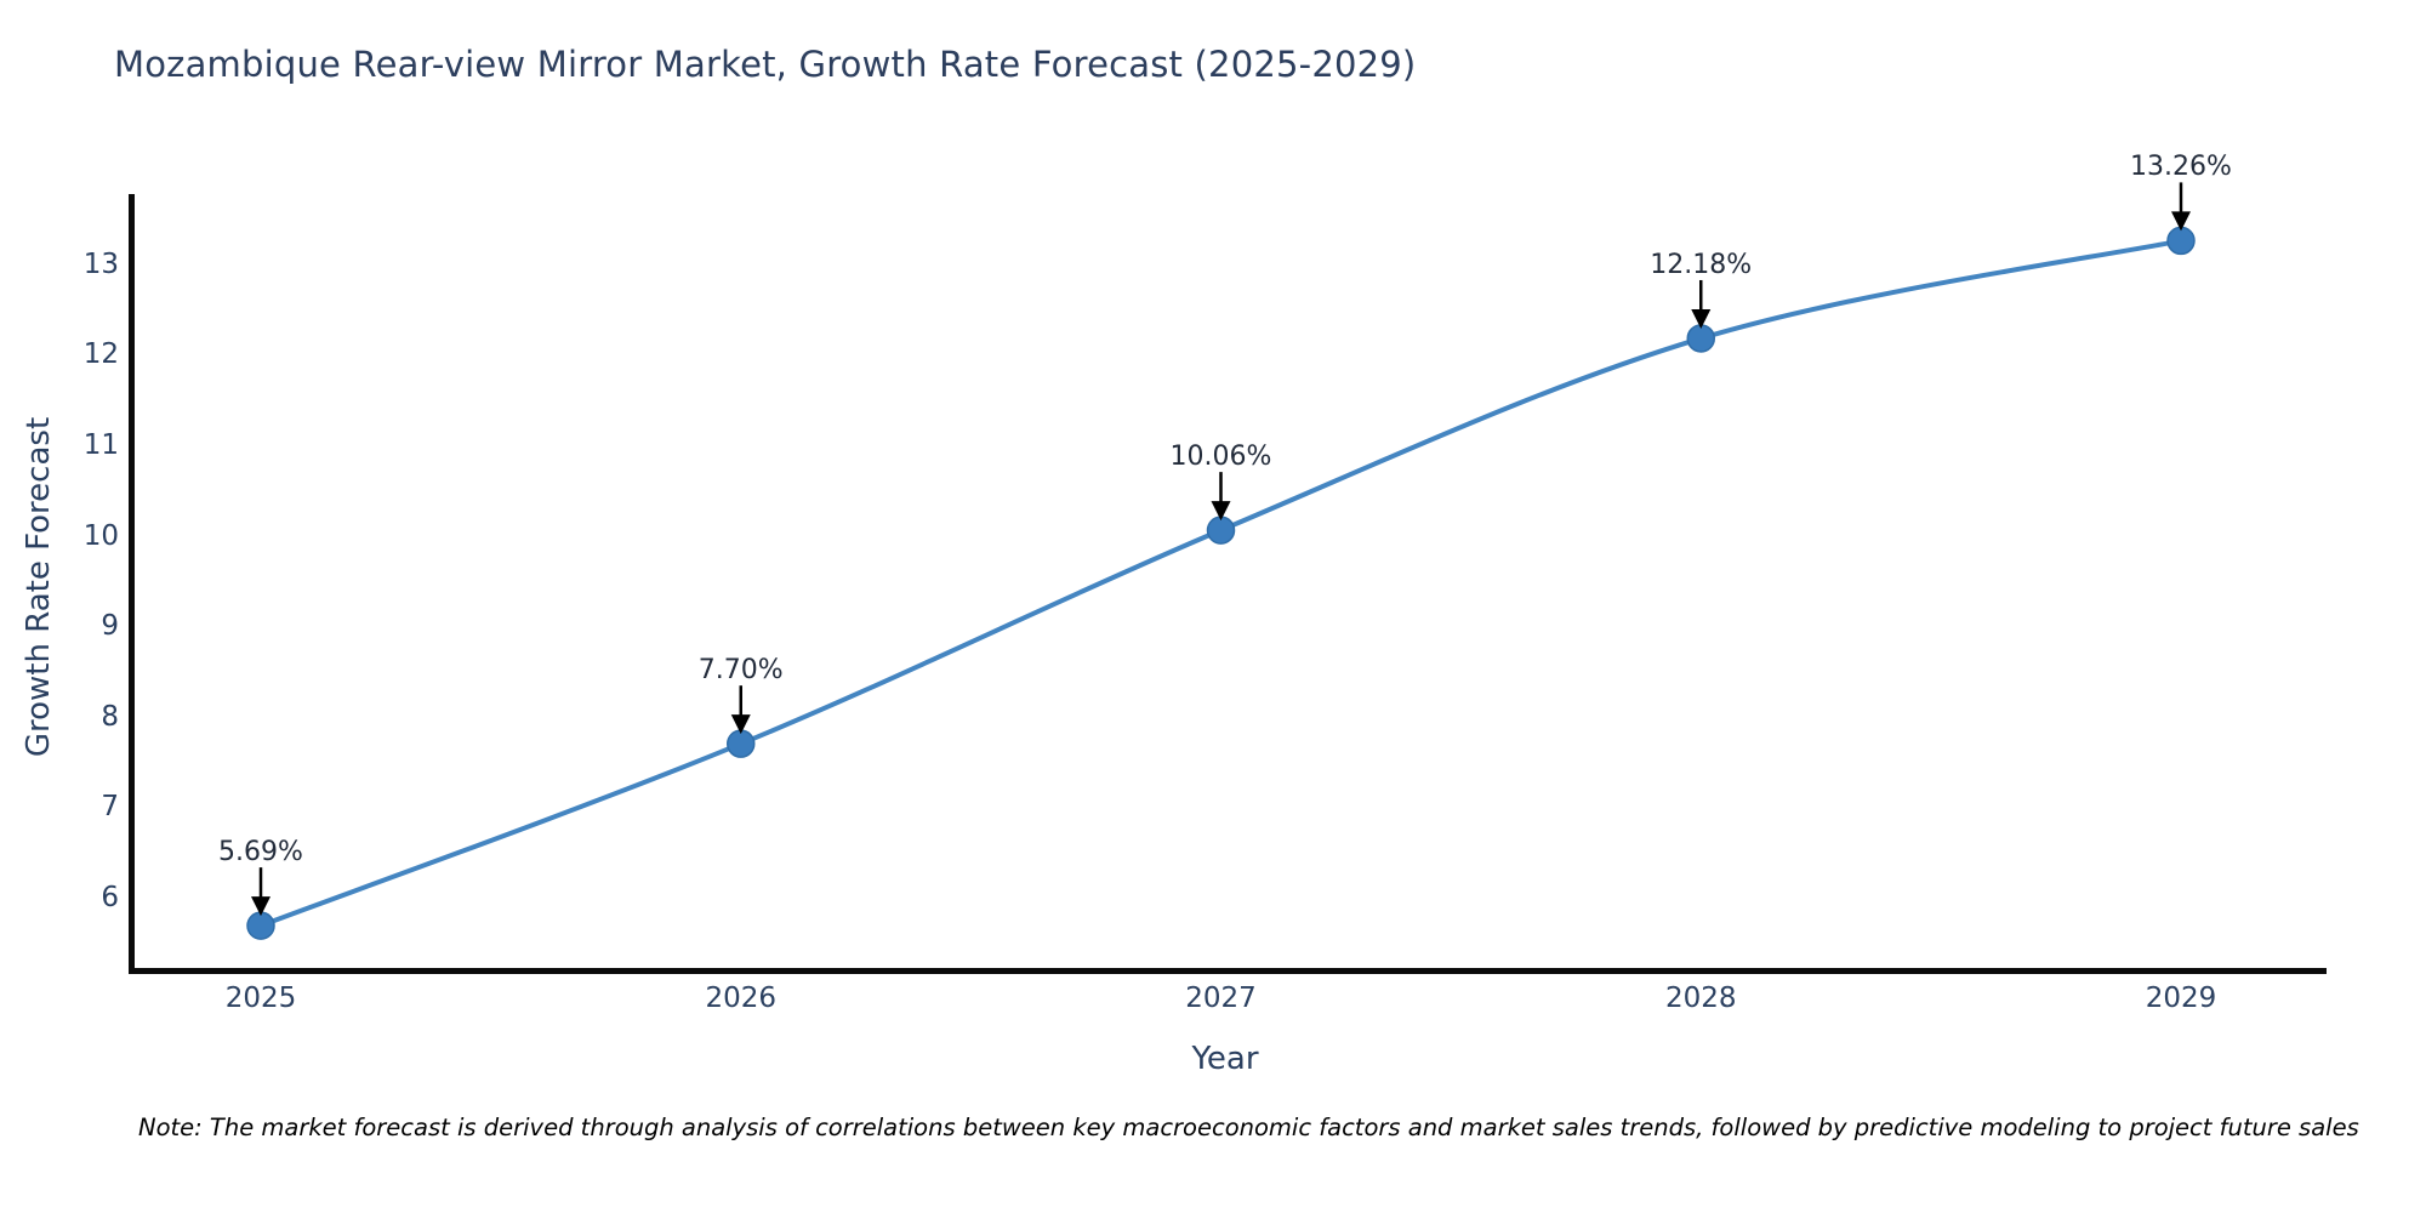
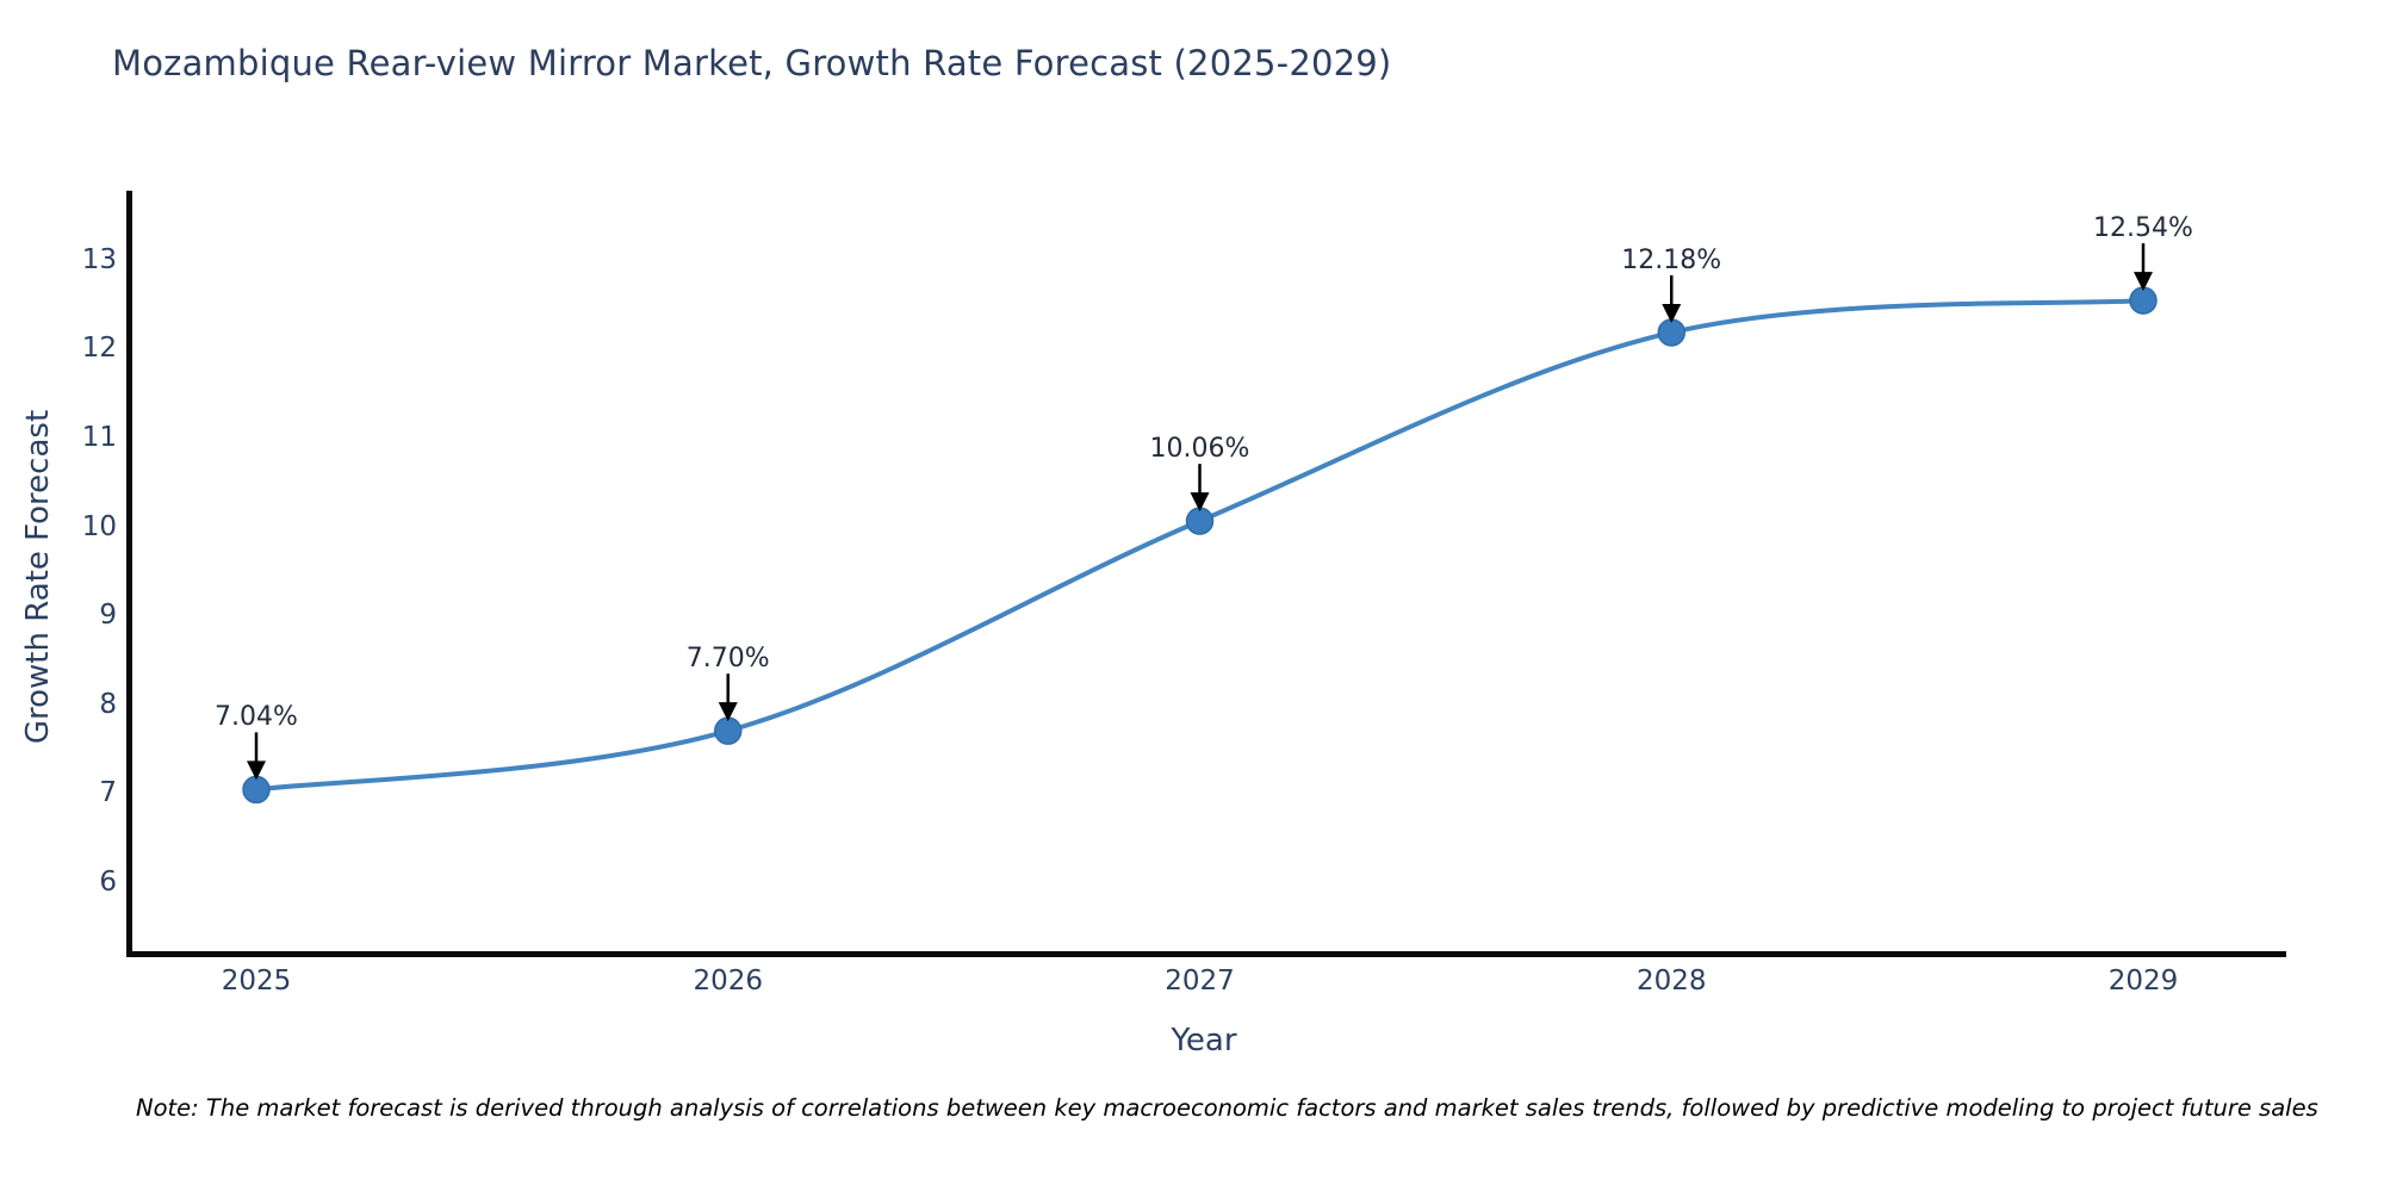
2025: 5.69% -> 7.04%
2029: 13.26% -> 12.54%
